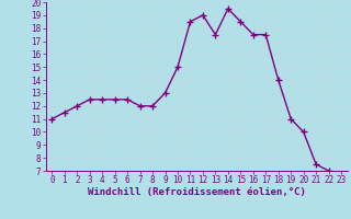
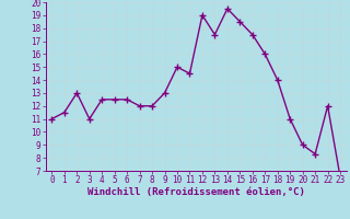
2: 12.0 -> 13.0
3: 12.5 -> 11.0
11: 18.5 -> 14.5
17: 17.5 -> 16.0
20: 10.0 -> 9.0
21: 7.5 -> 8.3
22: 7.0 -> 12.0
